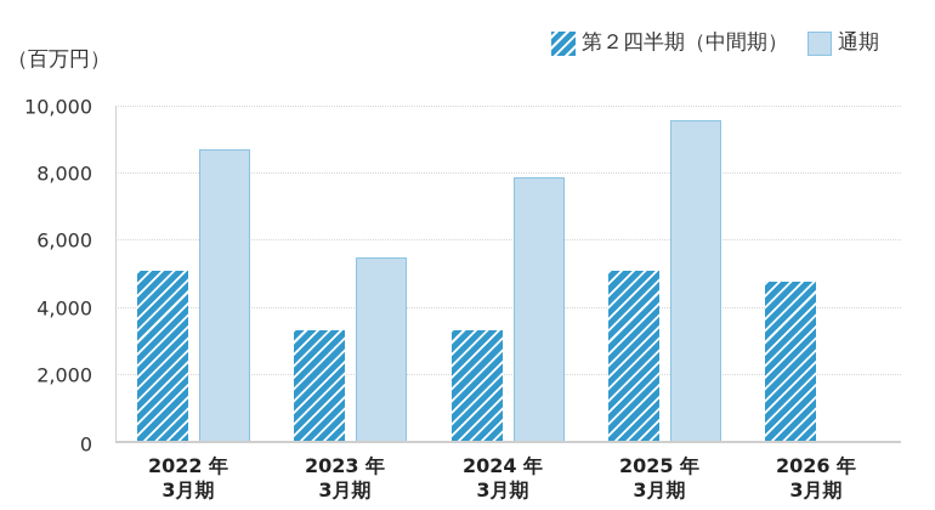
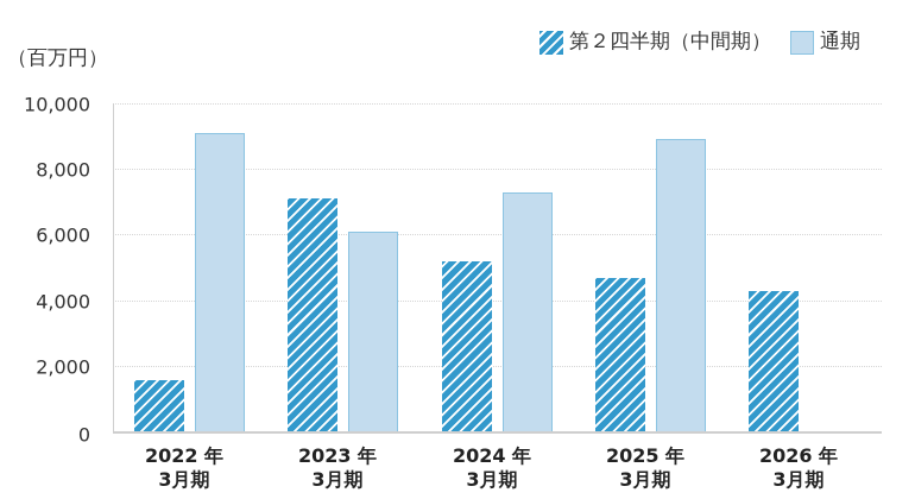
第２四半期（中間期）/2022年3月期: 5100 -> 1600
通期/2022年3月期: 8700 -> 9100
第２四半期（中間期）/2023年3月期: 3300 -> 7100
通期/2023年3月期: 5500 -> 6100
第２四半期（中間期）/2024年3月期: 3300 -> 5200
通期/2024年3月期: 7900 -> 7300
第２四半期（中間期）/2025年3月期: 5100 -> 4700
通期/2025年3月期: 9600 -> 8900
第２四半期（中間期）/2026年3月期: 4800 -> 4300
